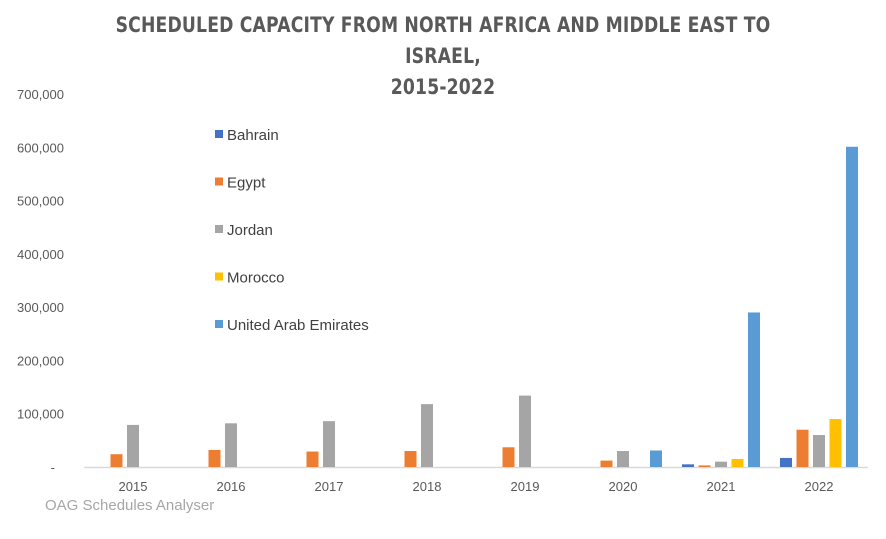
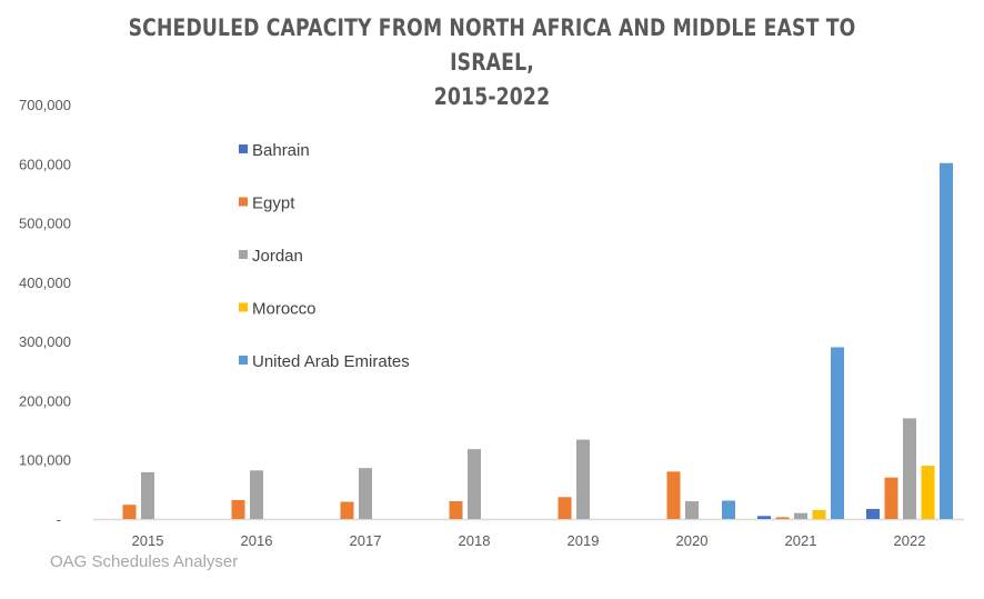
Egypt/2020: 10000 -> 80000
Jordan/2022: 60000 -> 170000
